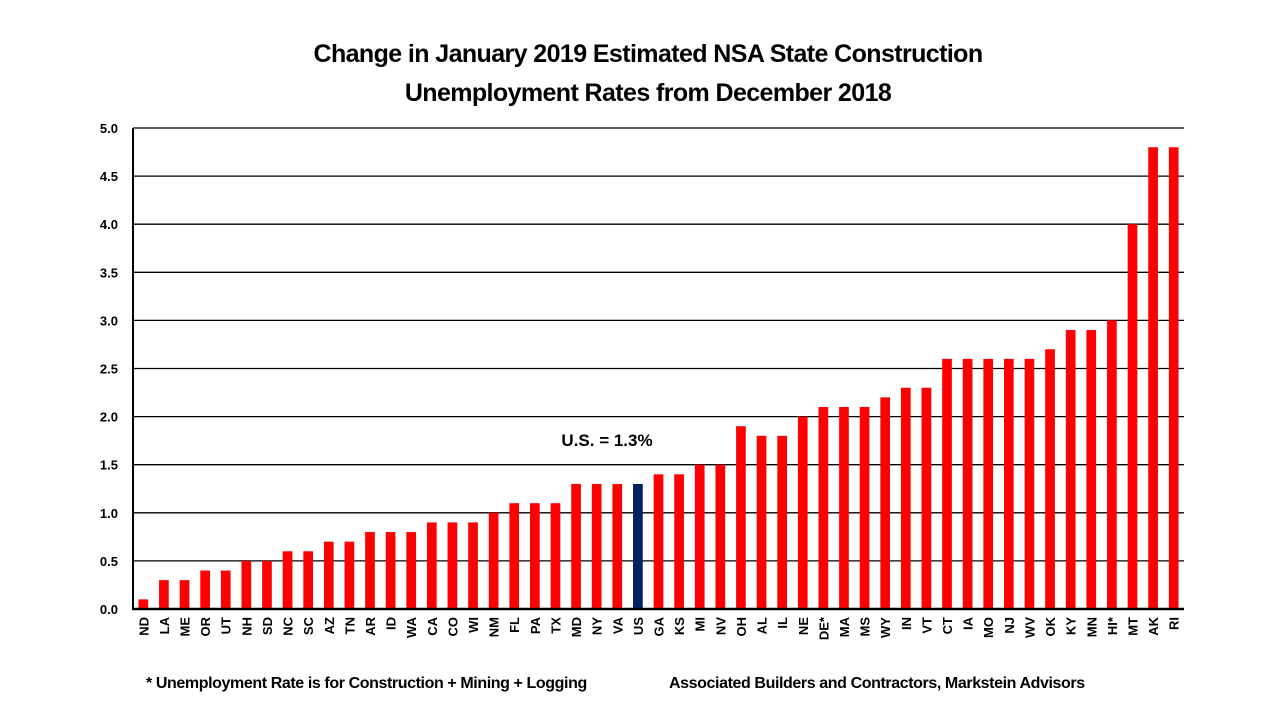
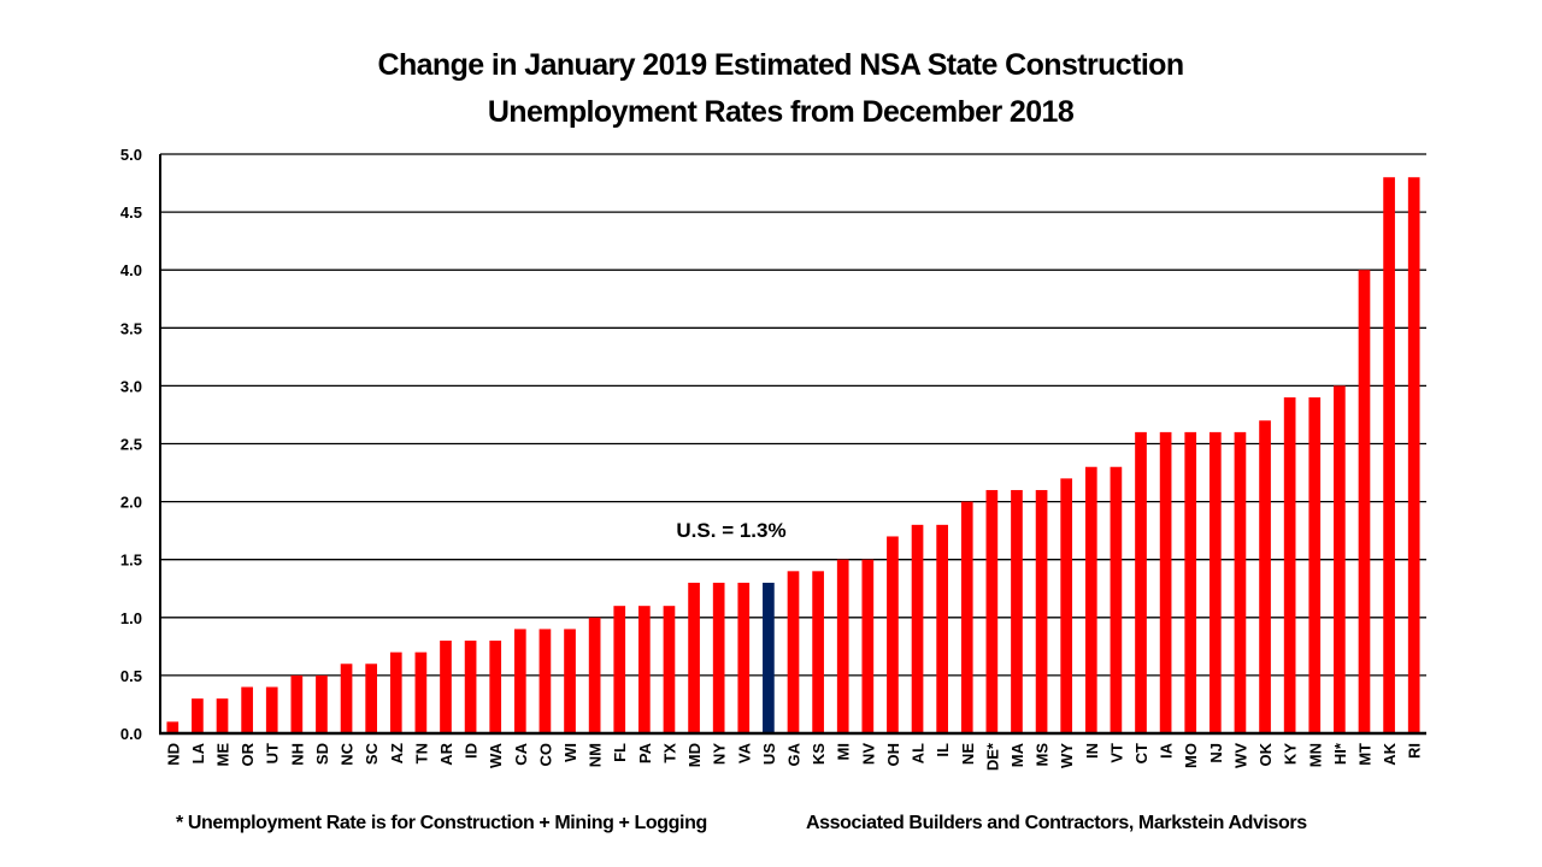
OH: 1.9 -> 1.7
